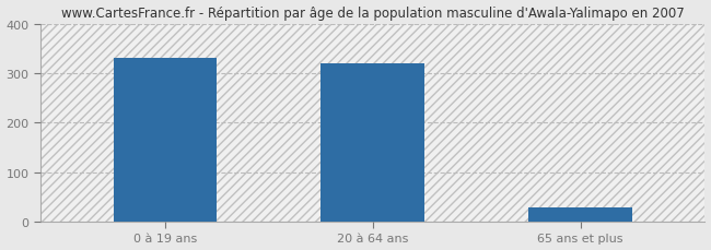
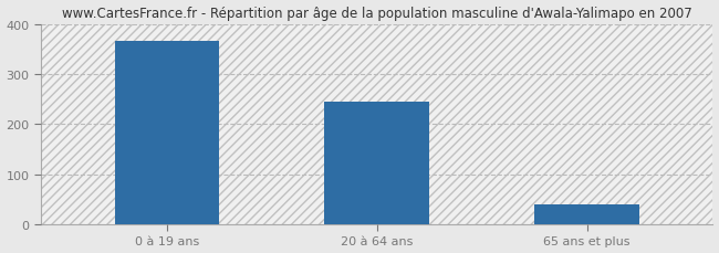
0 à 19 ans: 330 -> 365
20 à 64 ans: 320 -> 245
65 ans et plus: 28 -> 40
